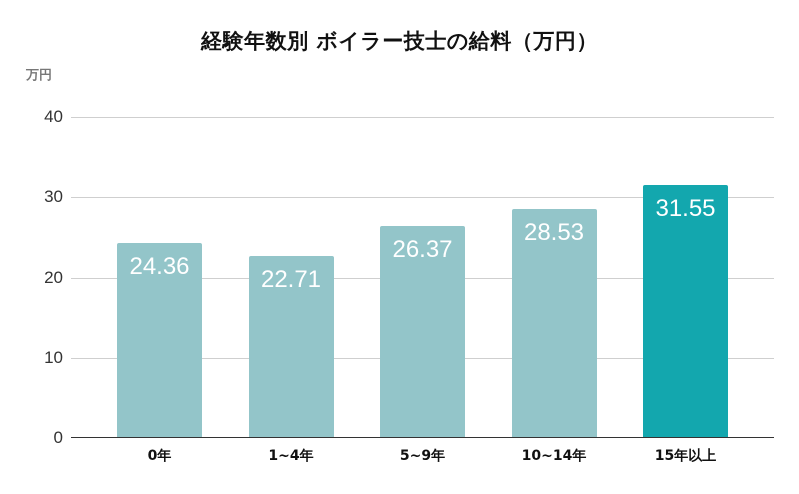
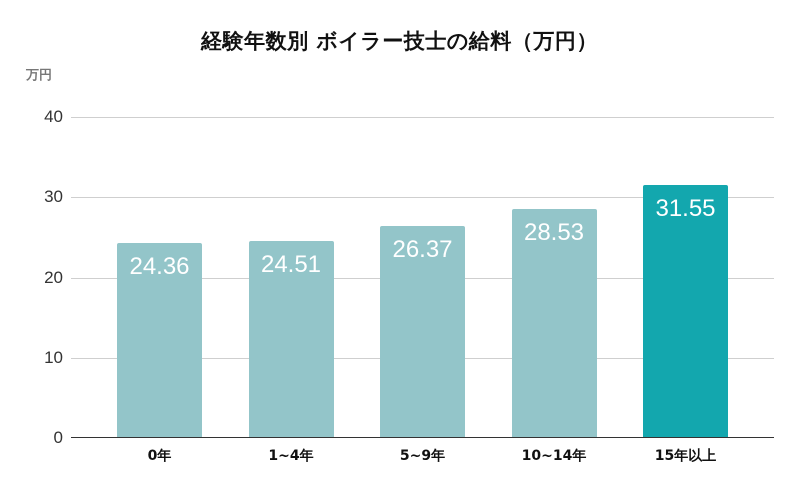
1~4年: 22.71 -> 24.51
